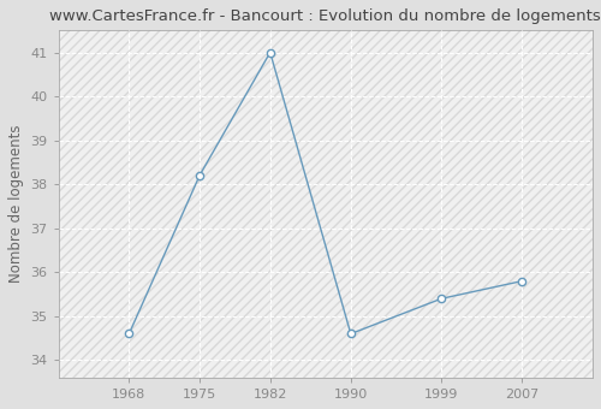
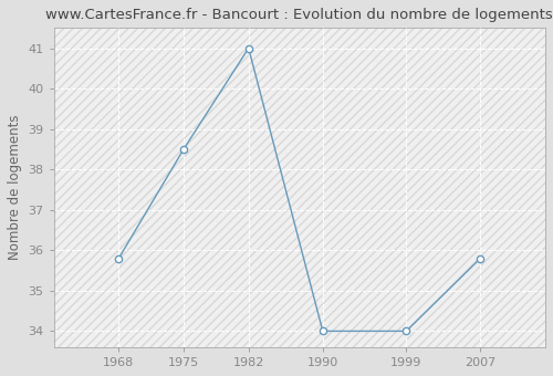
1968: 34.6 -> 35.8
1975: 38.2 -> 38.5
1990: 34.6 -> 34.0
1999: 35.4 -> 34.0
